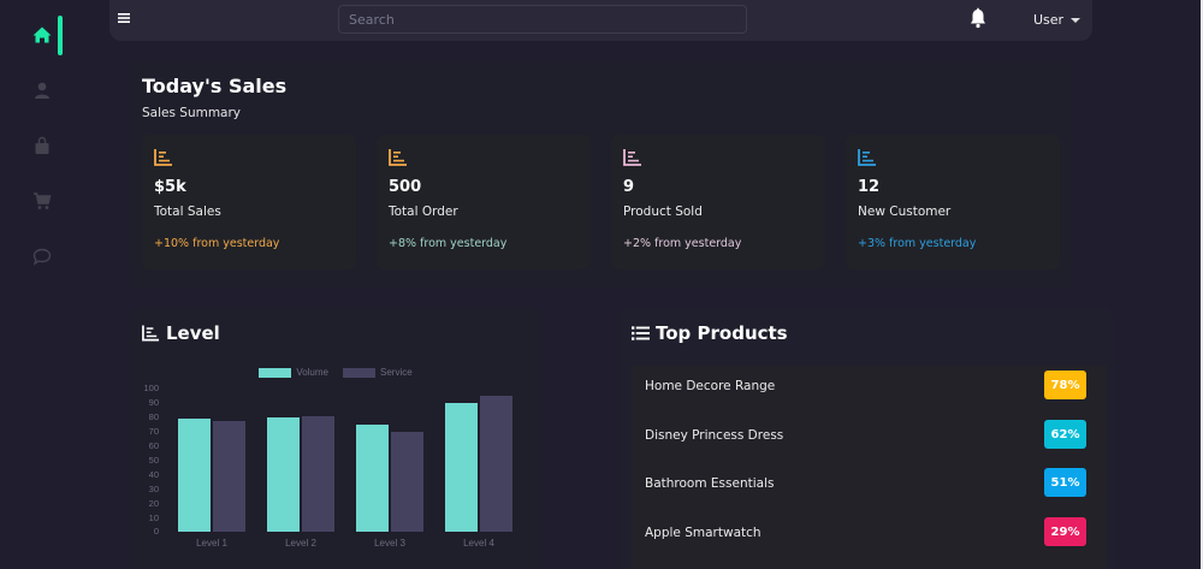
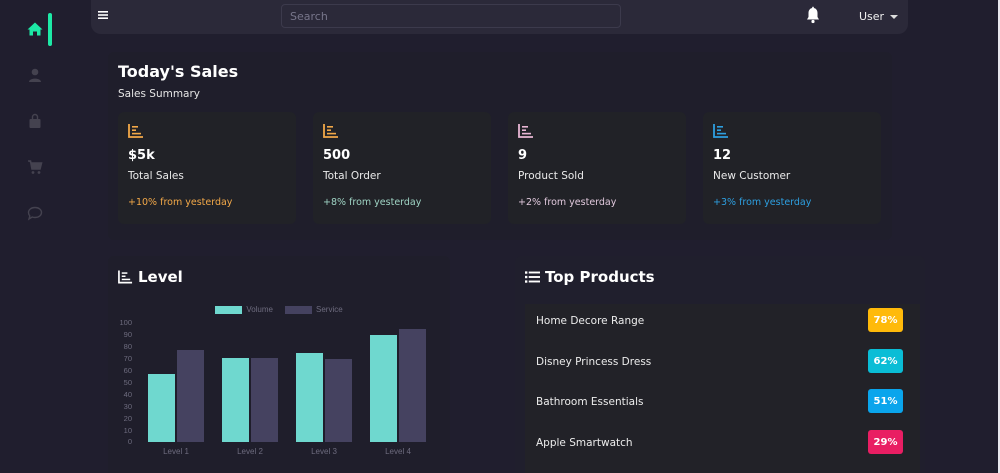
Volume/Level 1: 79 -> 57
Volume/Level 2: 80 -> 71
Service/Level 2: 81 -> 71
